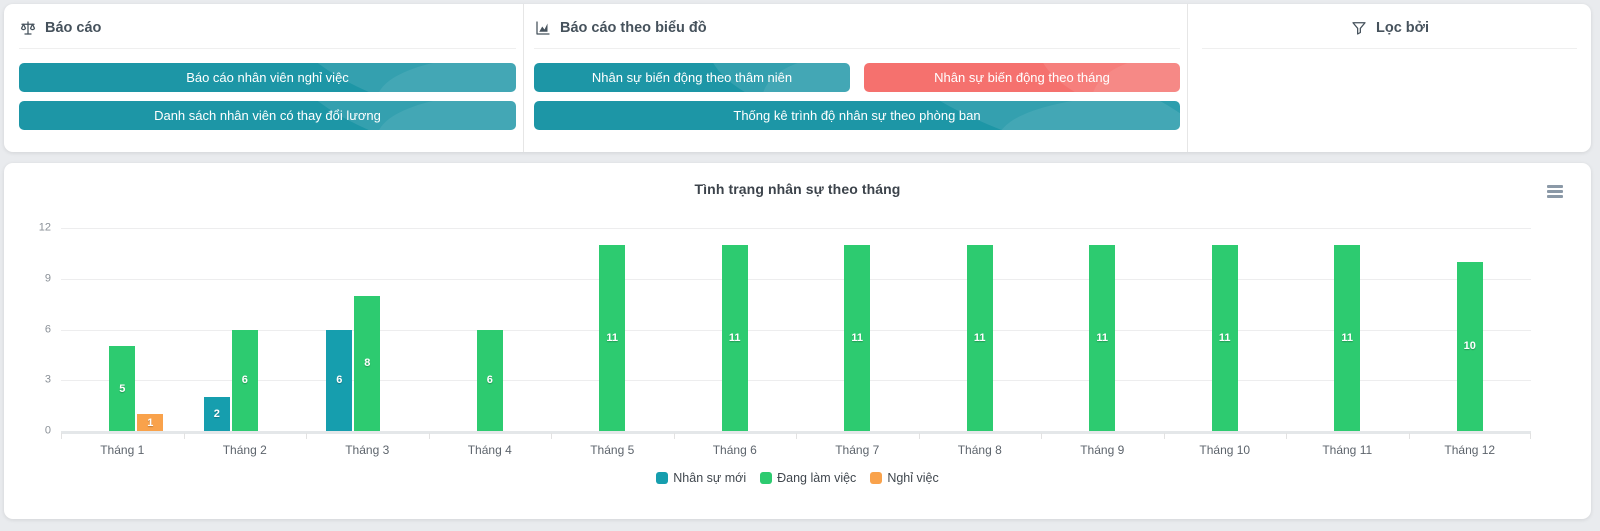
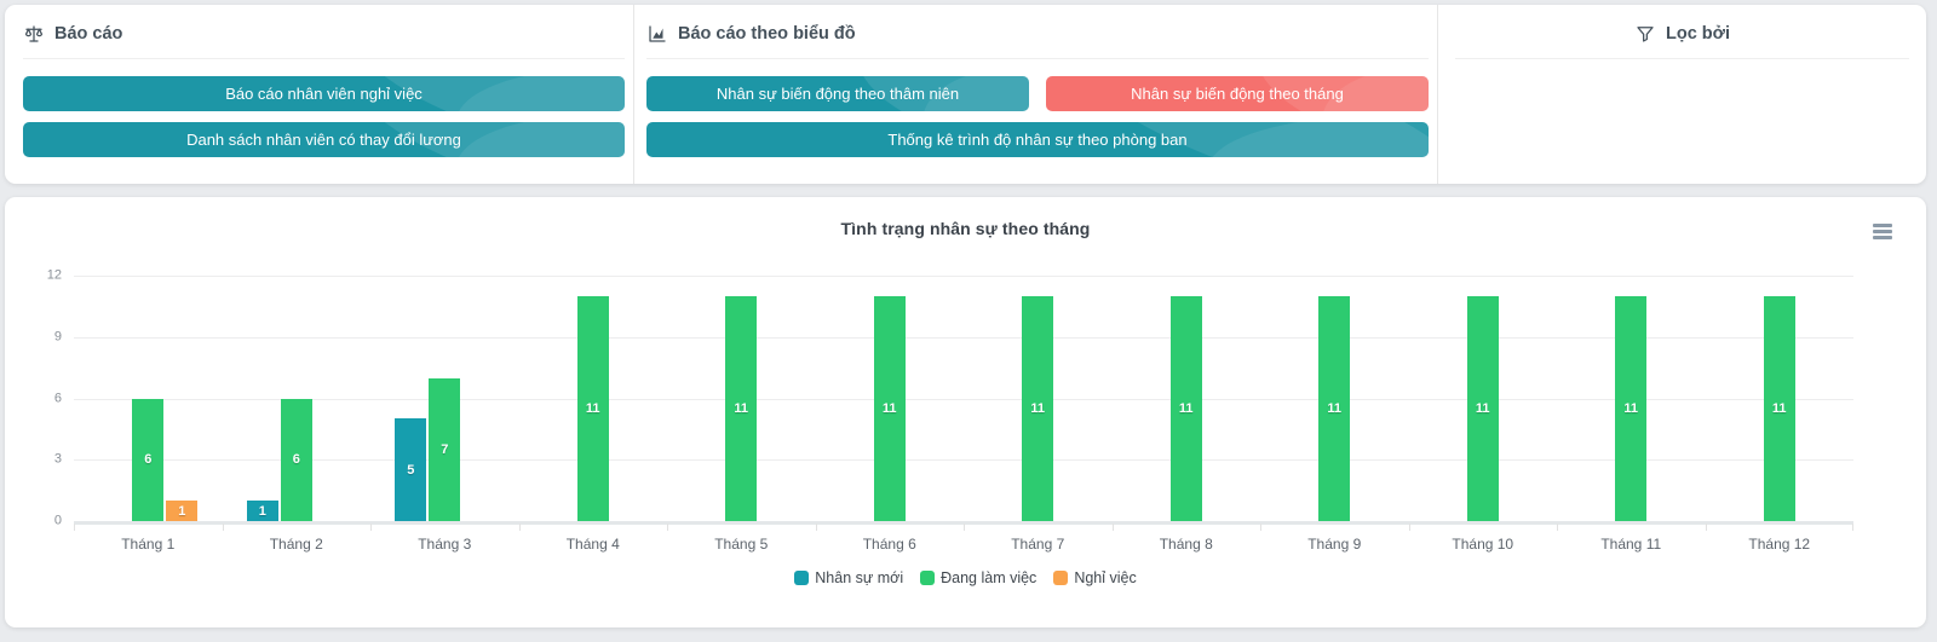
Đang làm việc/Tháng 1: 5 -> 6
Nhân sự mới/Tháng 2: 2 -> 1
Nhân sự mới/Tháng 3: 6 -> 5
Đang làm việc/Tháng 3: 8 -> 7
Đang làm việc/Tháng 4: 6 -> 11
Đang làm việc/Tháng 12: 10 -> 11
